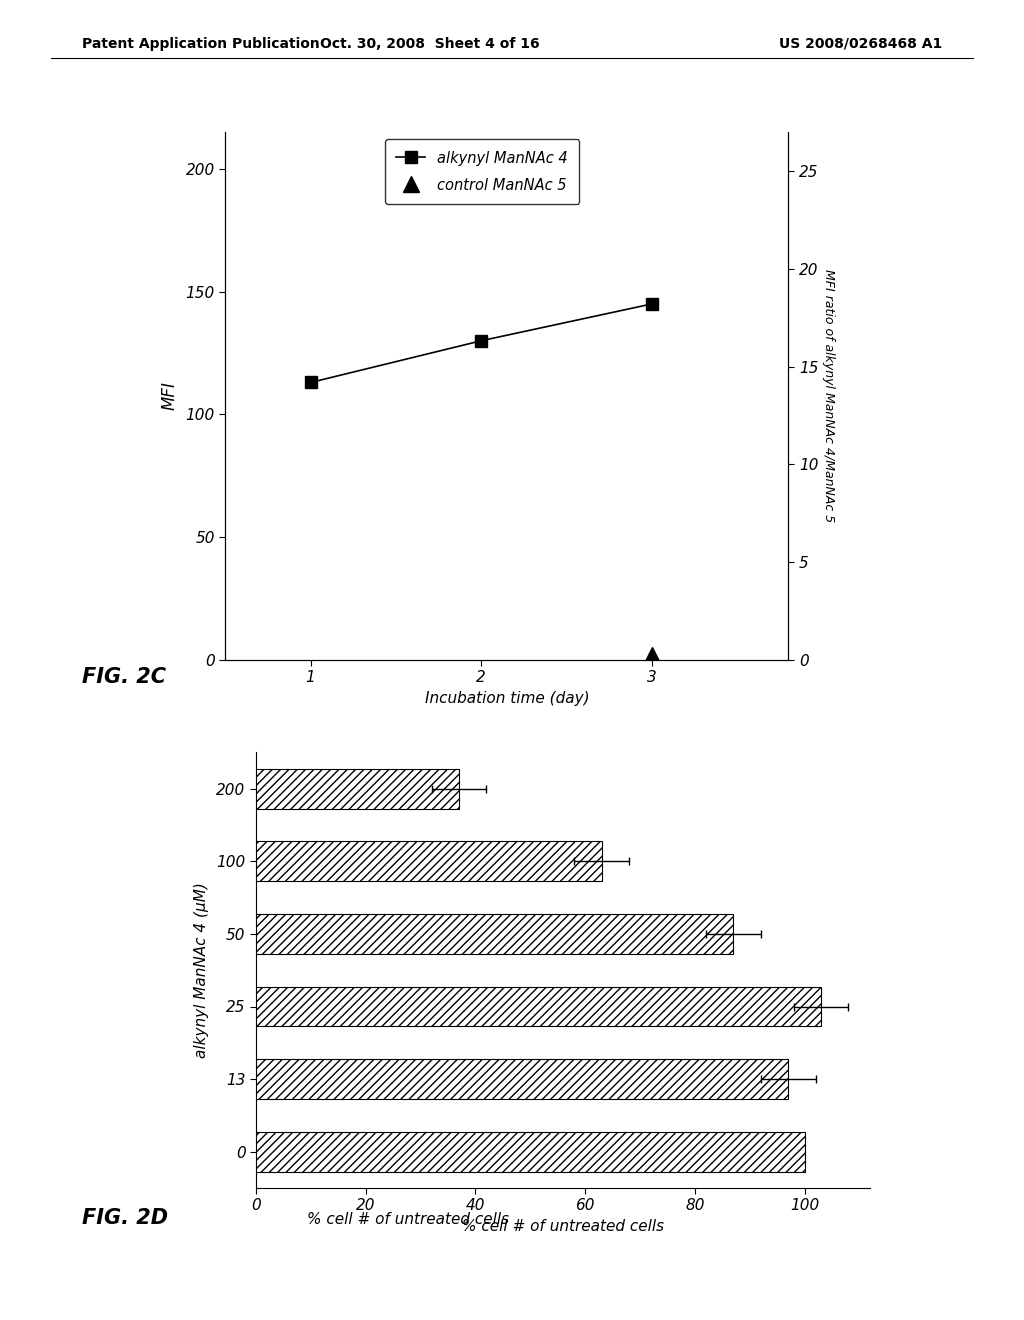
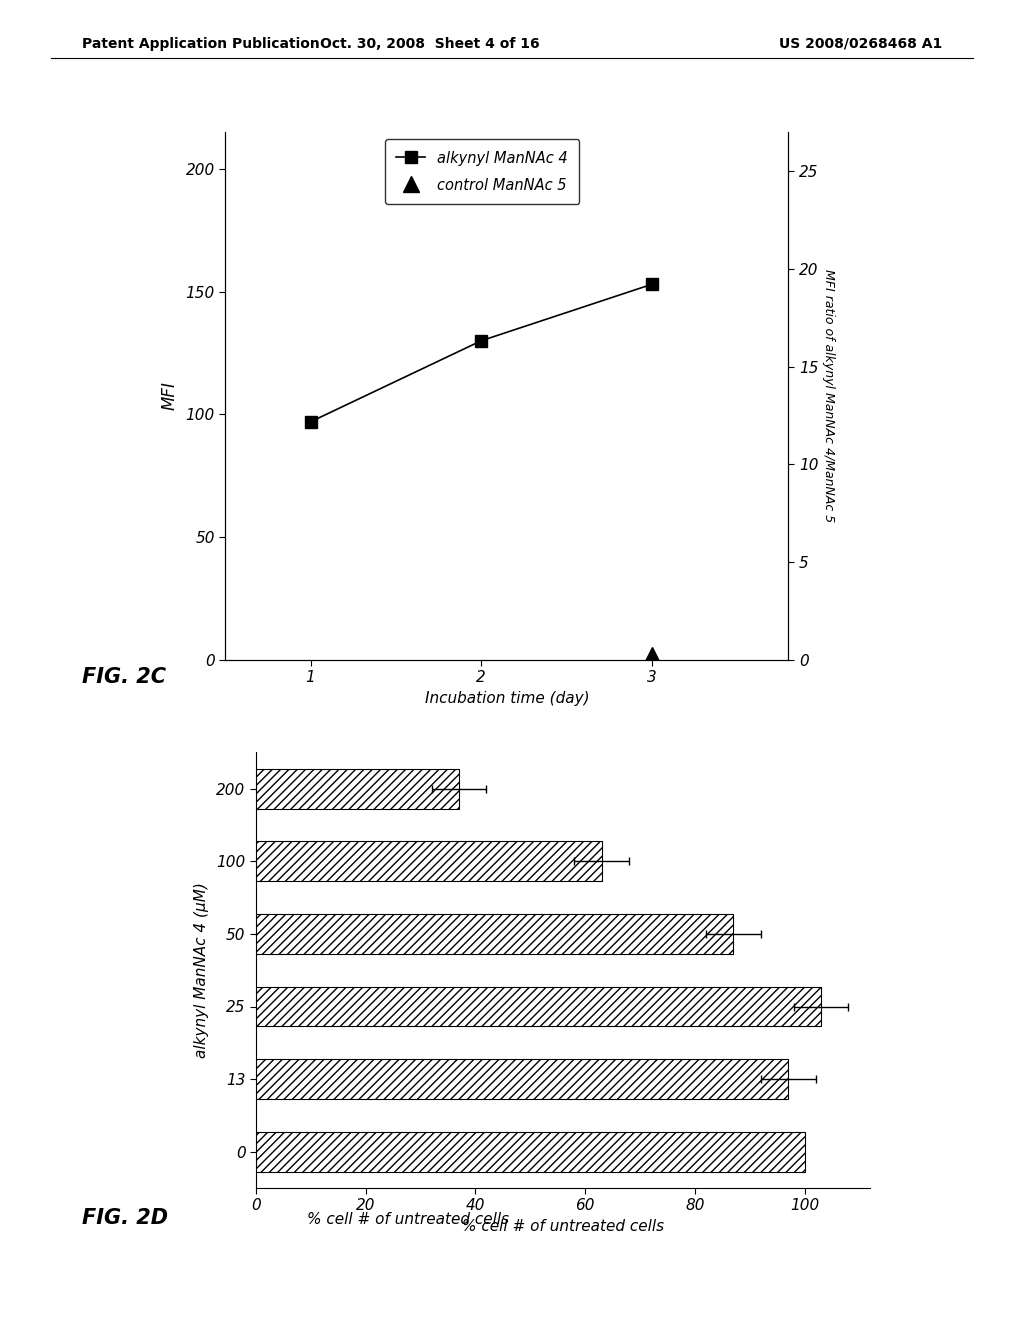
1: 113 -> 97
3: 145 -> 153
